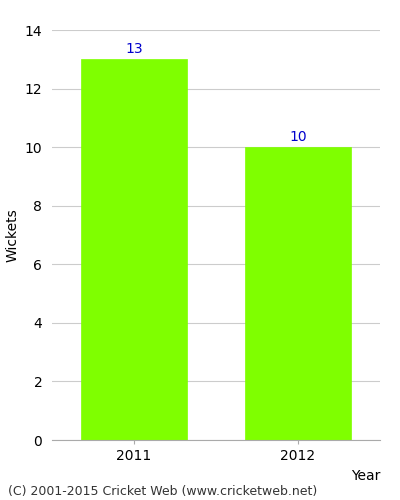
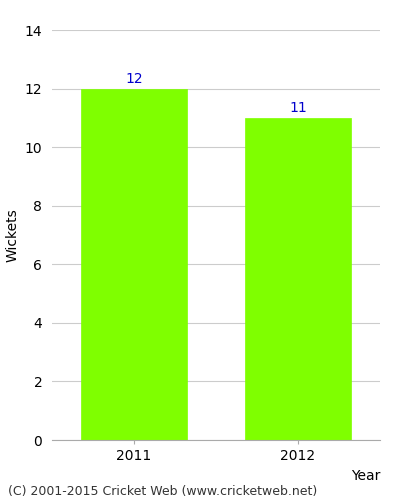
2011: 13 -> 12
2012: 10 -> 11
